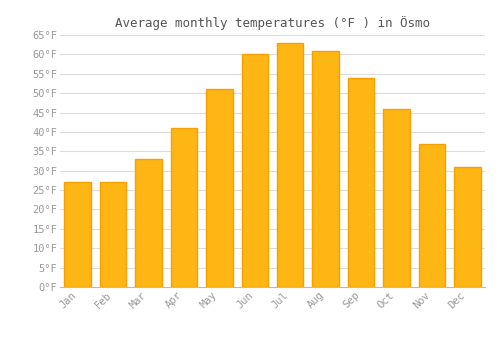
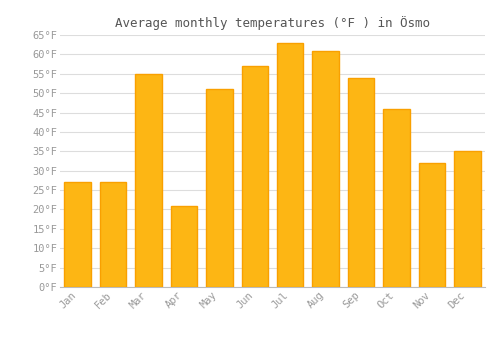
Mar: 33°F -> 55°F
Apr: 41°F -> 21°F
Jun: 60°F -> 57°F
Nov: 37°F -> 32°F
Dec: 31°F -> 35°F
